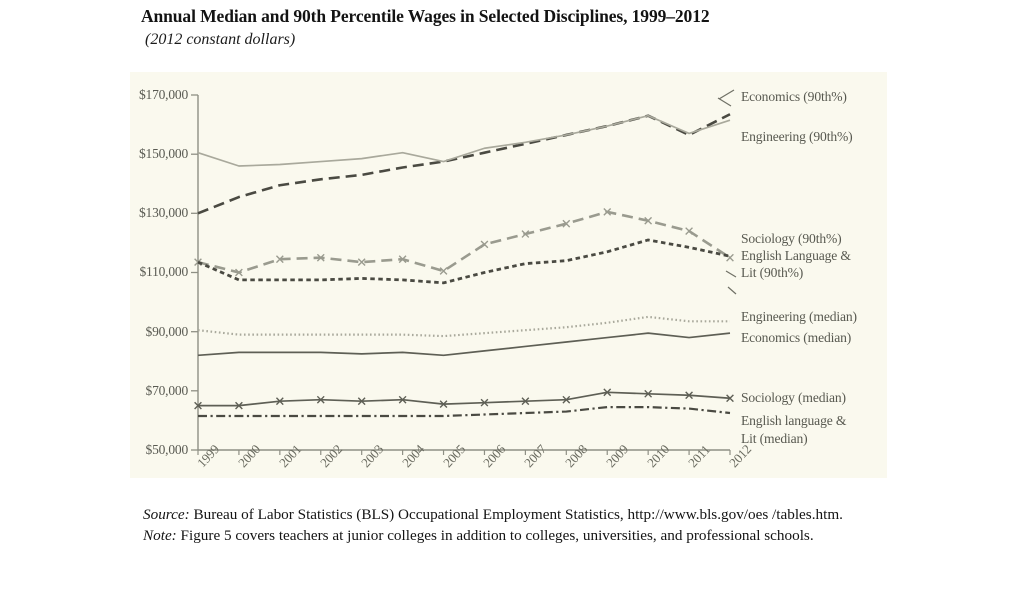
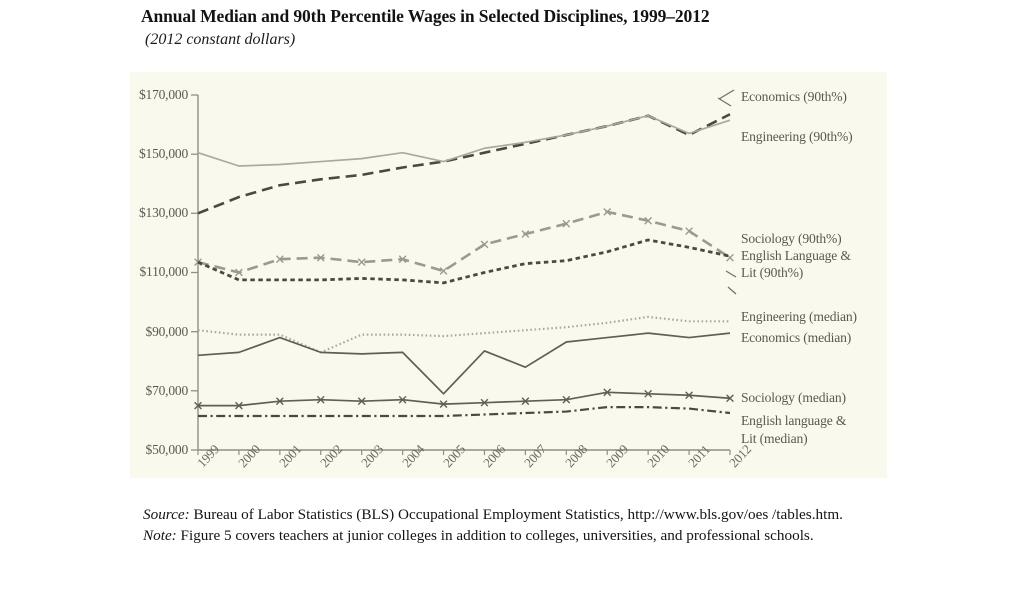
Economics (median)/2001: $83000 -> $88000
Engineering (median)/2002: $89000 -> $83000
Economics (median)/2005: $82000 -> $69000
Economics (median)/2007: $85000 -> $78000
